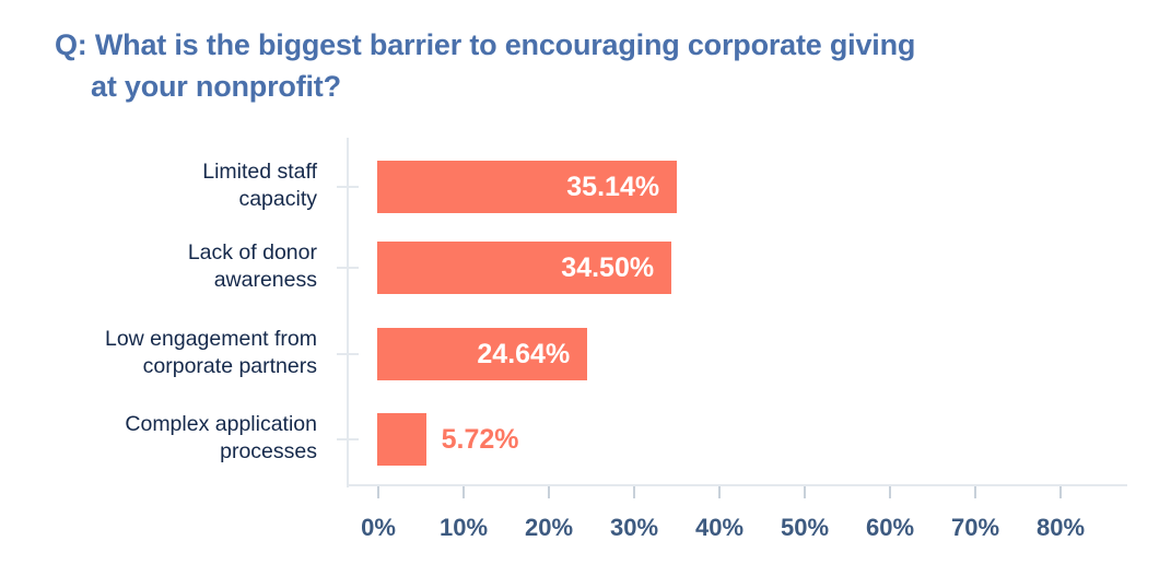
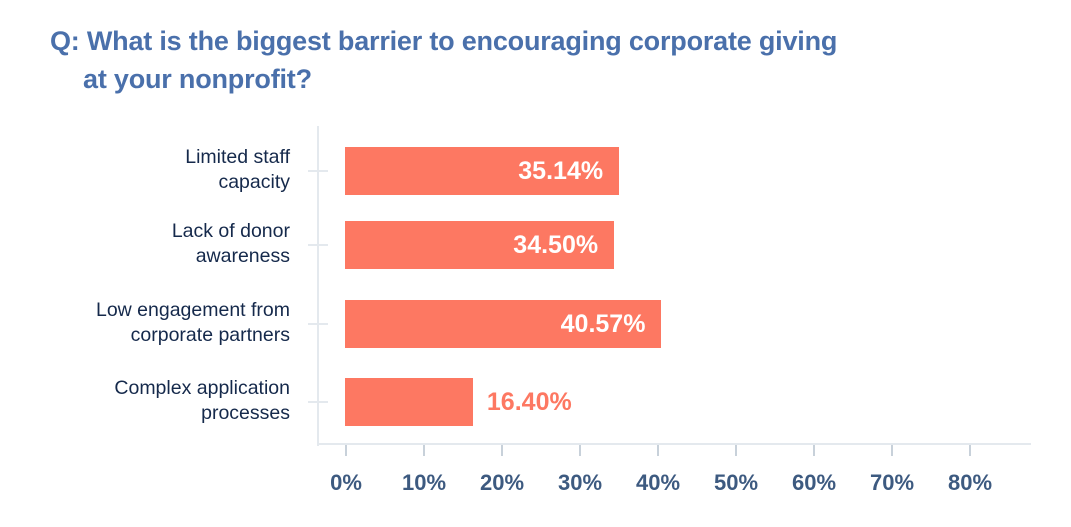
Low engagement from corporate partners: 24.64% -> 40.57%
Complex application processes: 5.72% -> 16.40%
